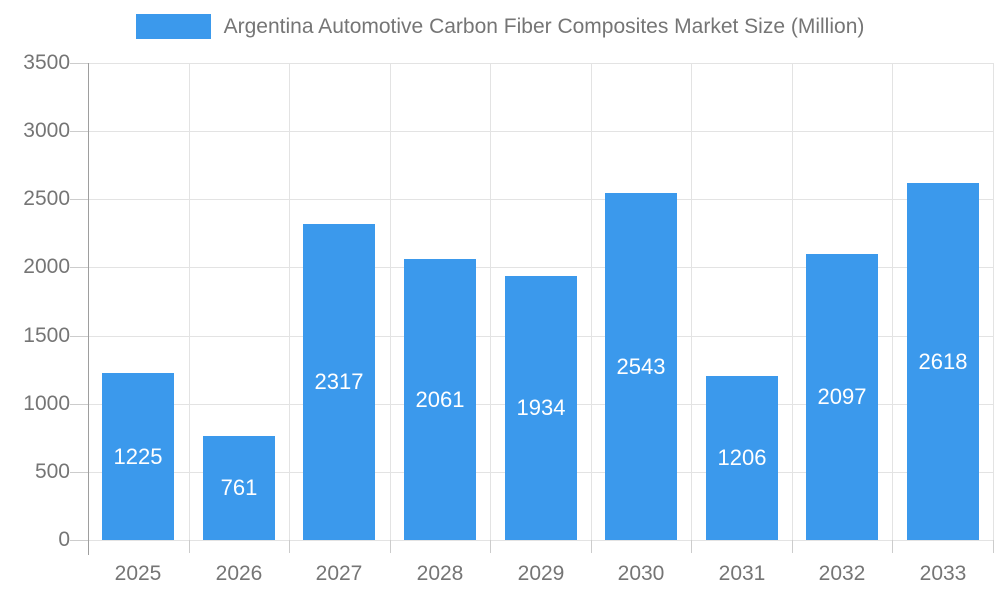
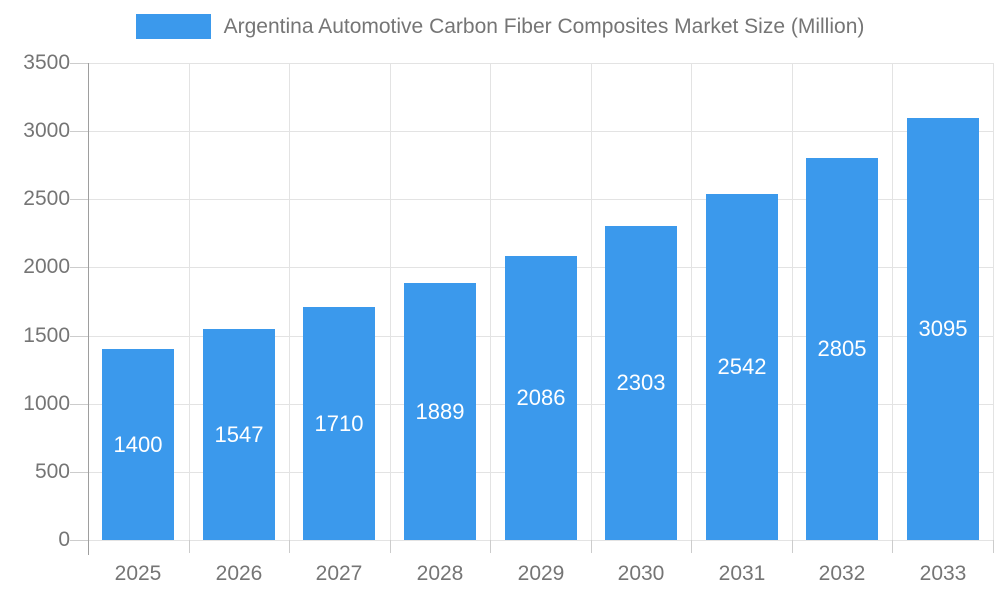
2025: 1225 -> 1400
2026: 761 -> 1547
2027: 2317 -> 1710
2028: 2061 -> 1889
2029: 1934 -> 2086
2030: 2543 -> 2303
2031: 1206 -> 2542
2032: 2097 -> 2805
2033: 2618 -> 3095
